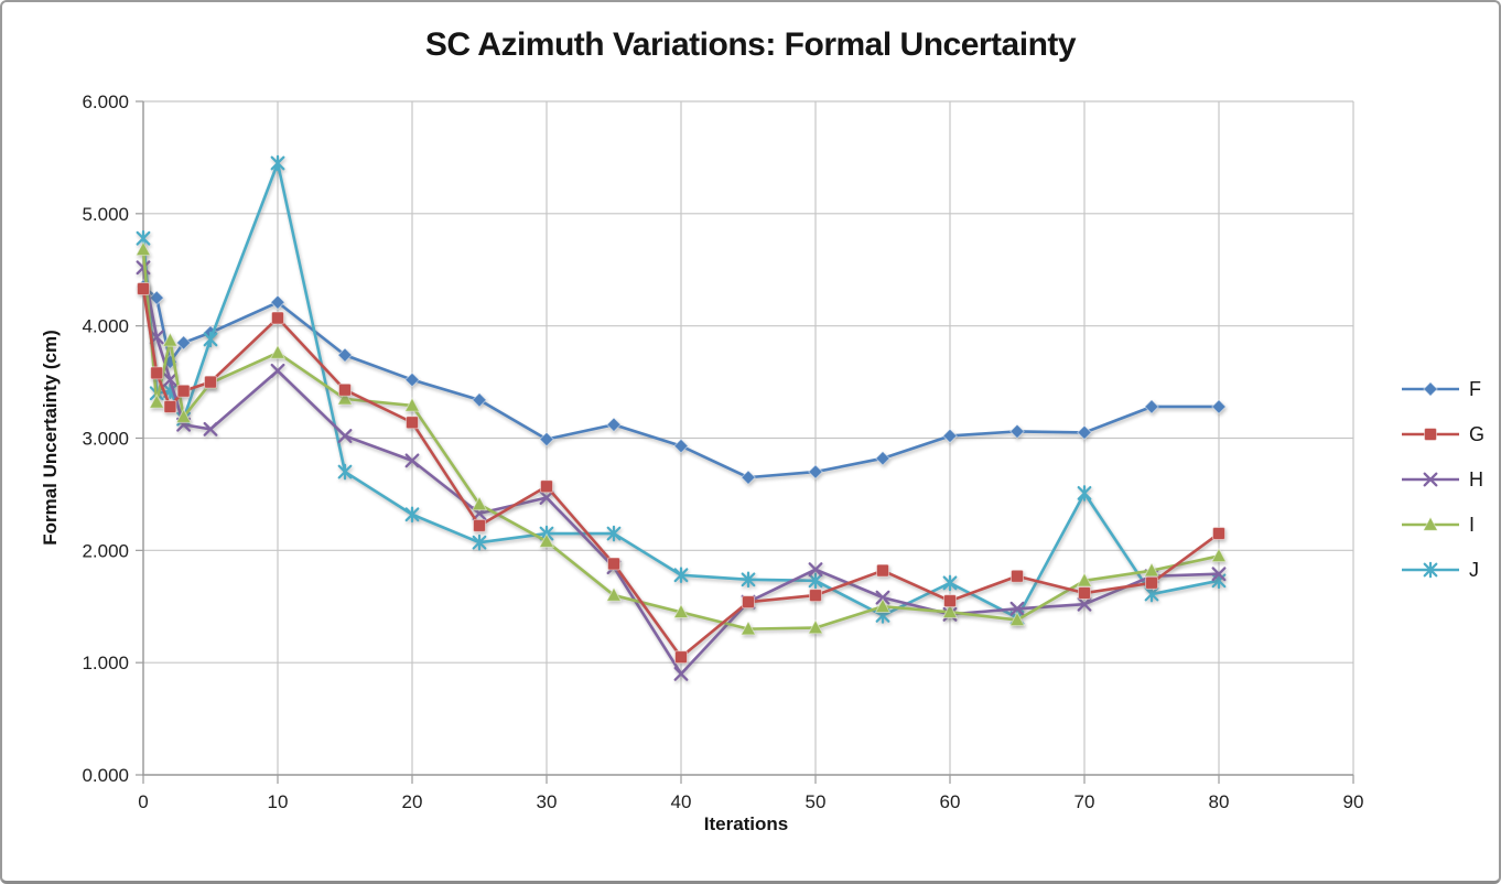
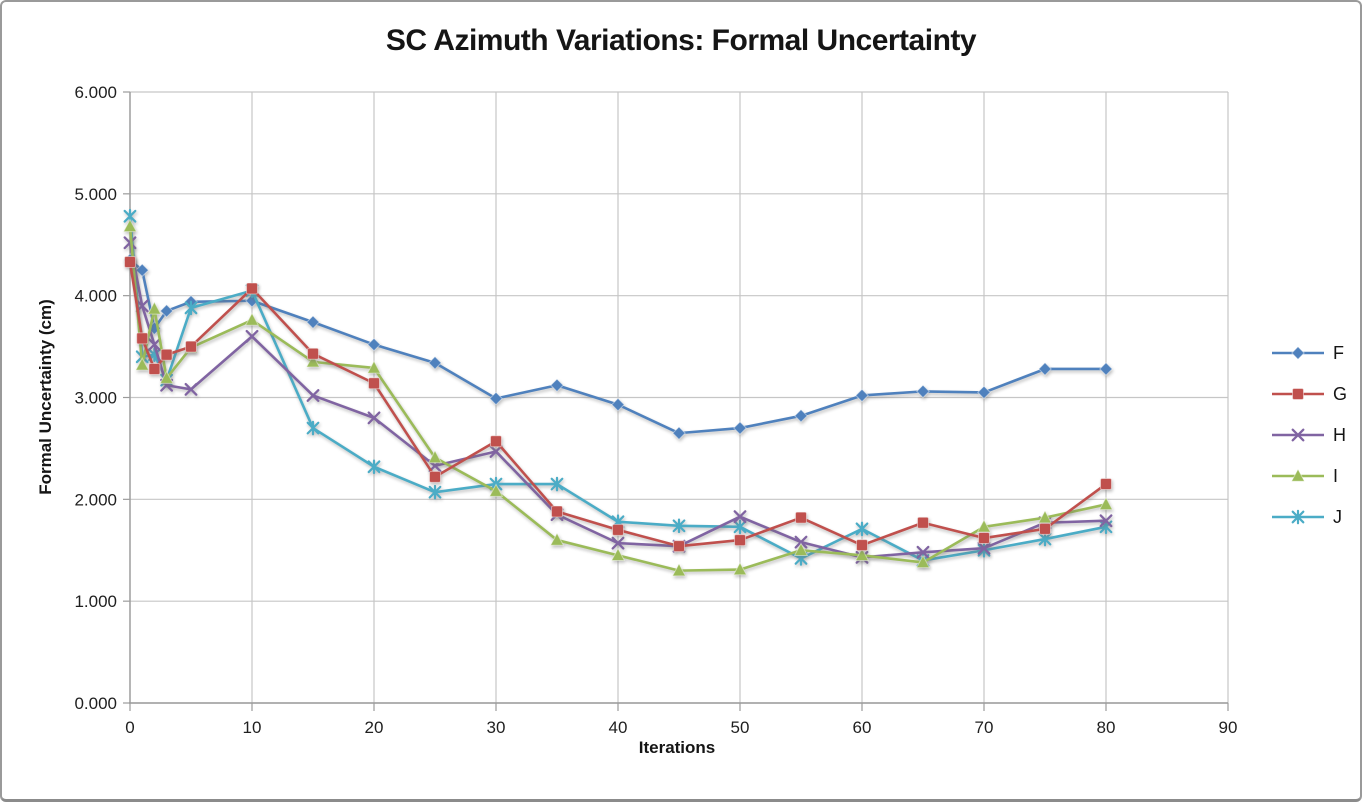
F/10: 4.21 -> 3.95
J/10: 5.45 -> 4.05
G/40: 1.05 -> 1.70
H/40: 0.90 -> 1.57
J/70: 2.51 -> 1.50
